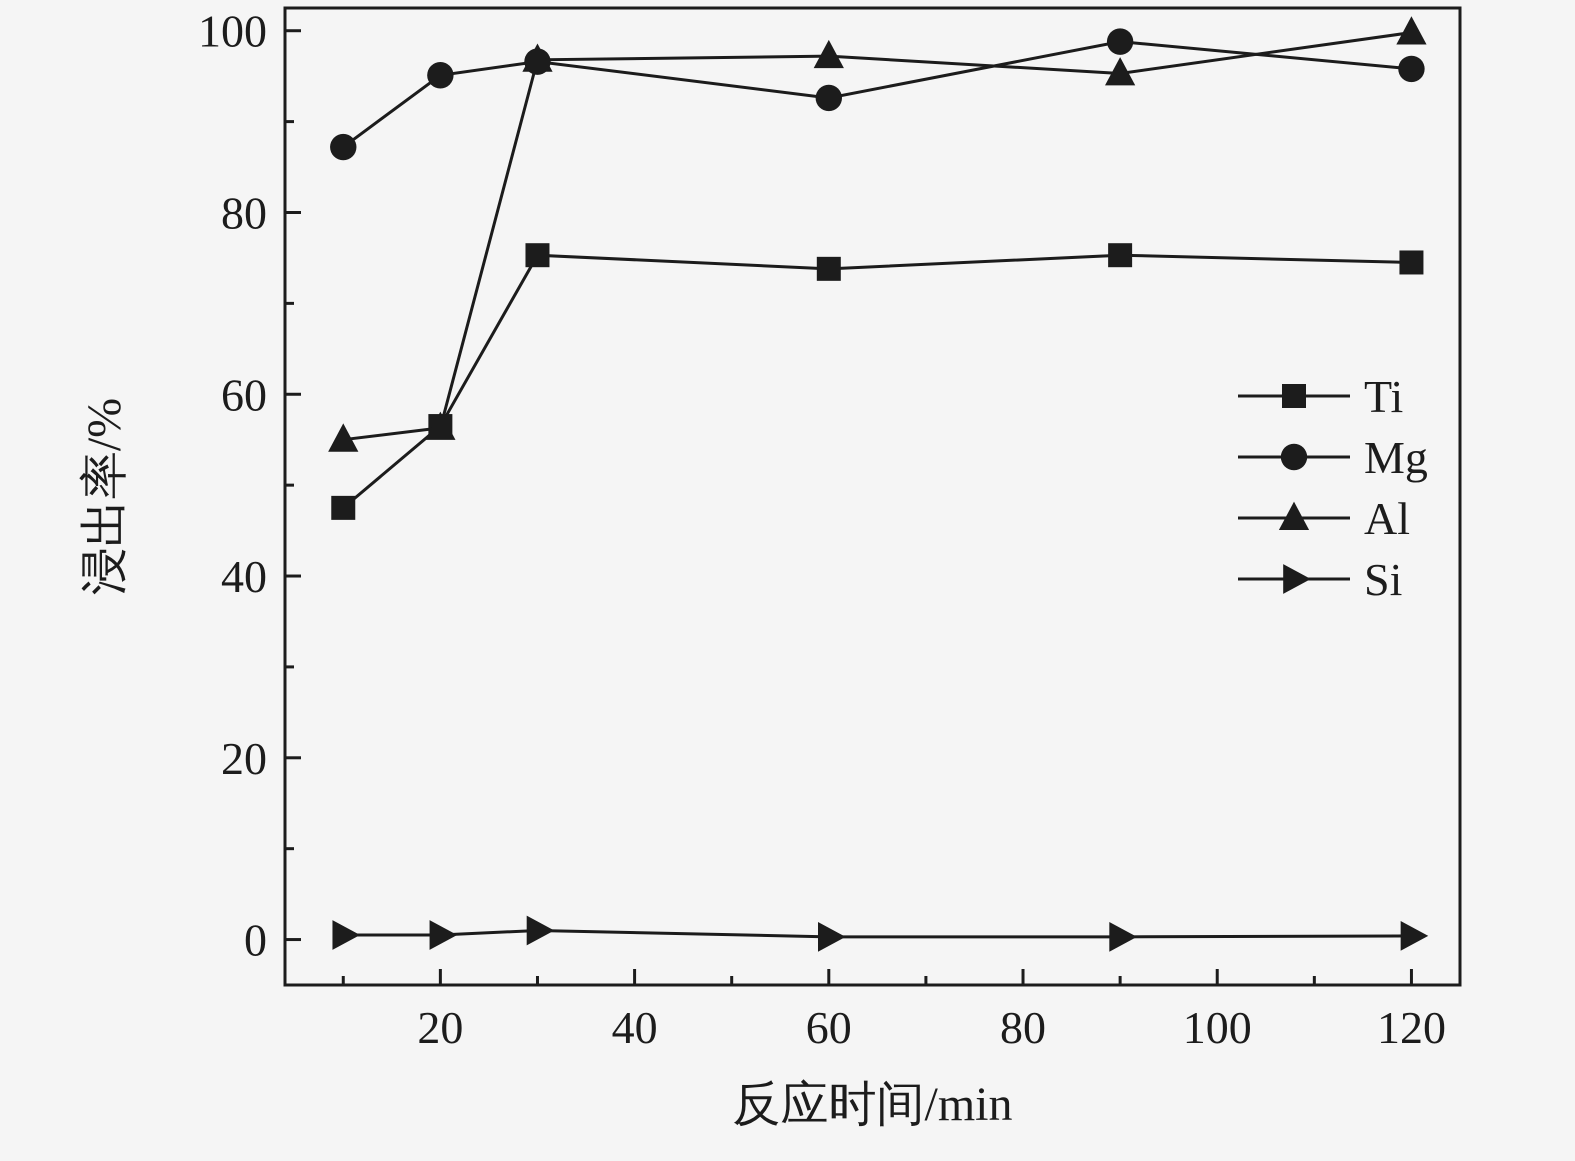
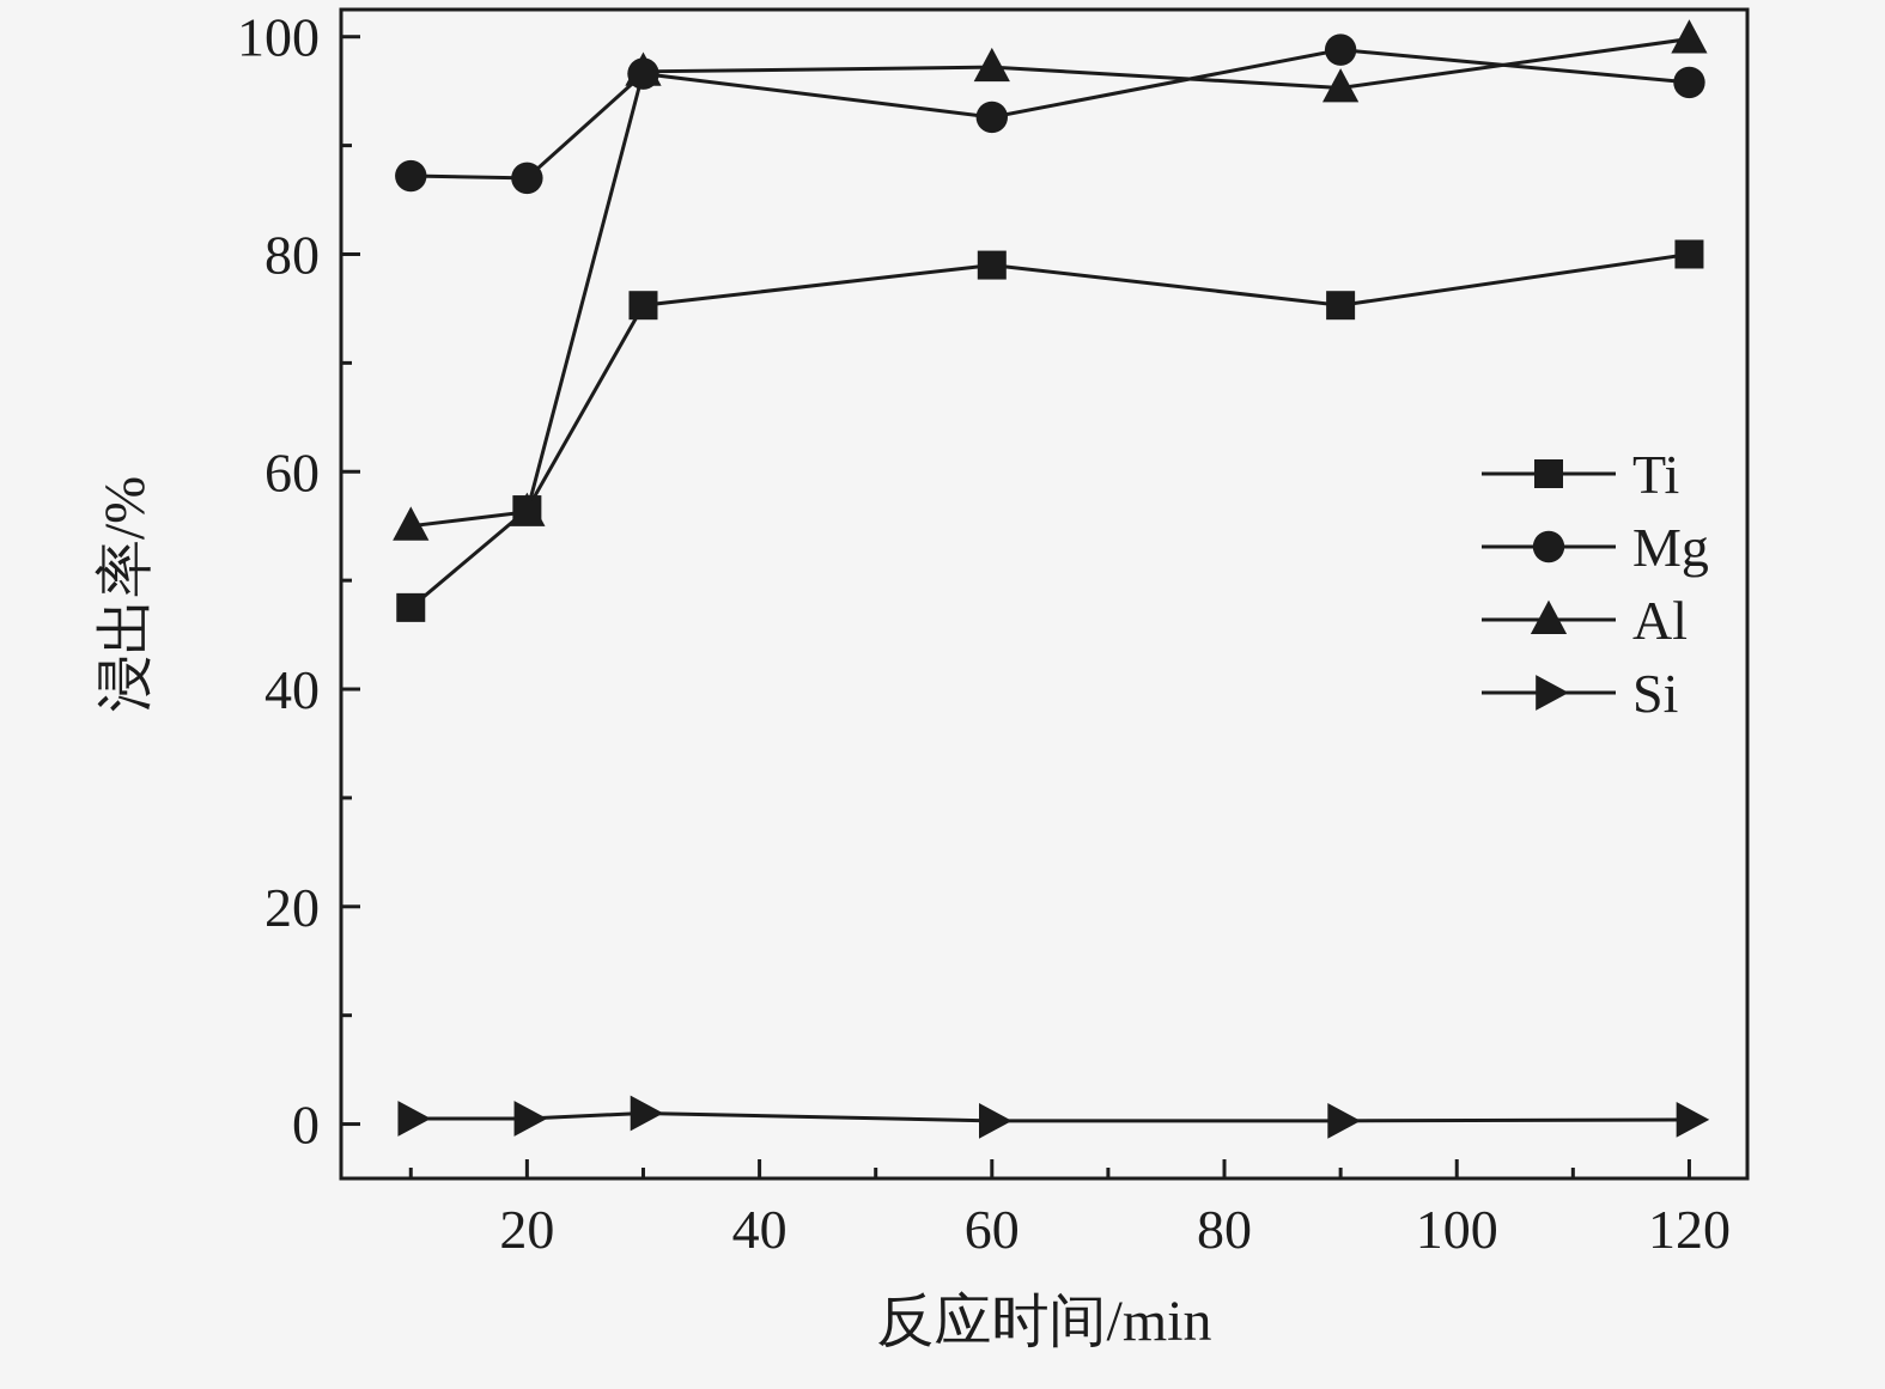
Mg/20: 95 -> 87
Ti/60: 74 -> 79
Ti/120: 74 -> 80
